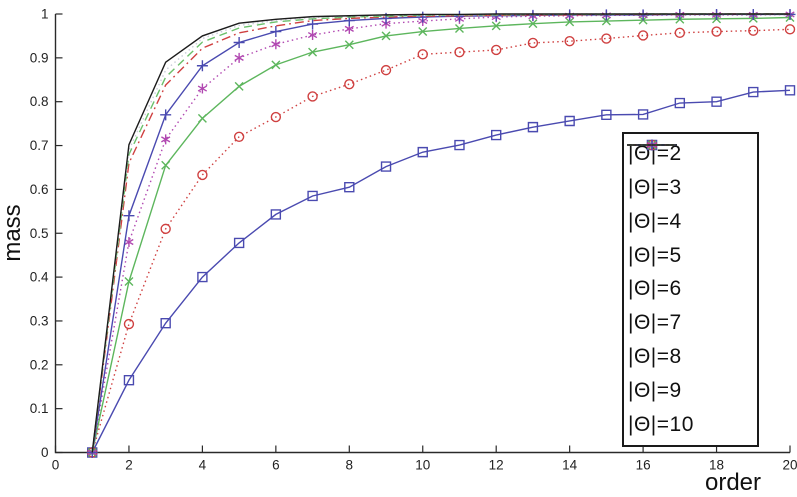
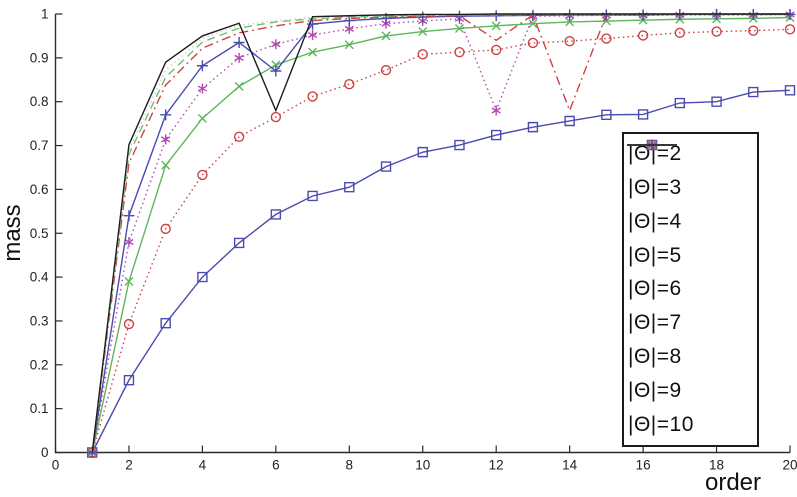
|Θ|=6/6: 0.96 -> 0.87
|Θ|=10/6: 0.99 -> 0.78
|Θ|=5/12: 0.99 -> 0.78
|Θ|=7/12: 1.00 -> 0.94
|Θ|=7/14: 1.00 -> 0.78
